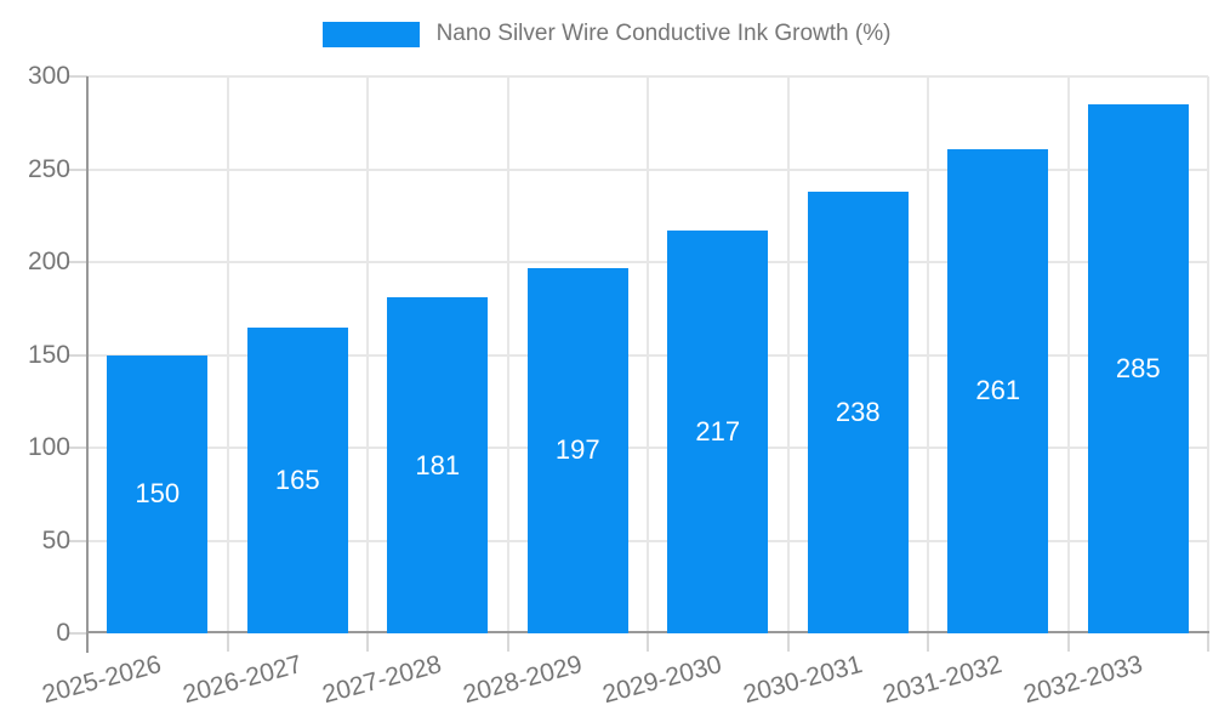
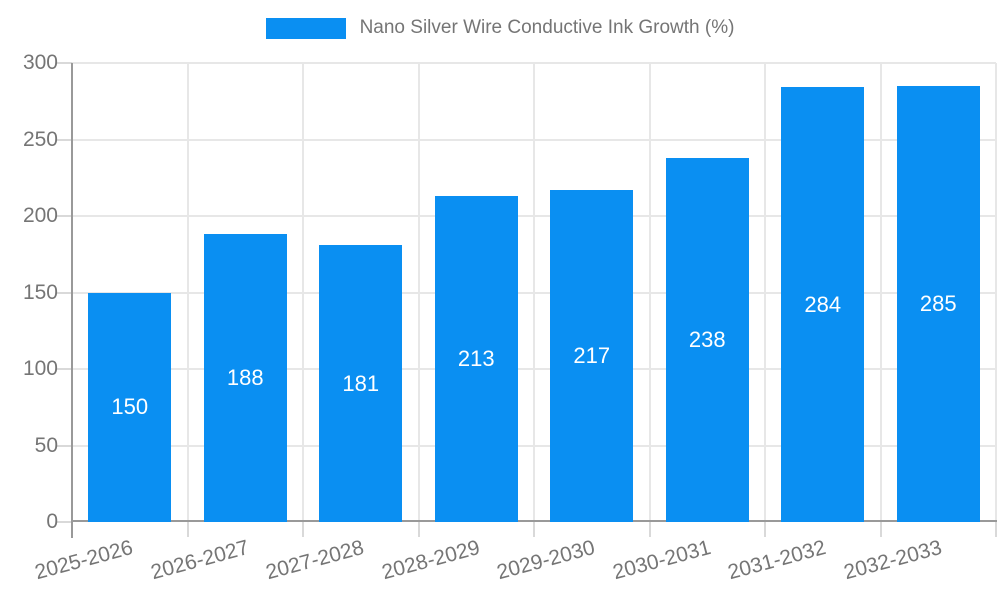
2026-2027: 165 -> 188
2028-2029: 197 -> 213
2031-2032: 261 -> 284
